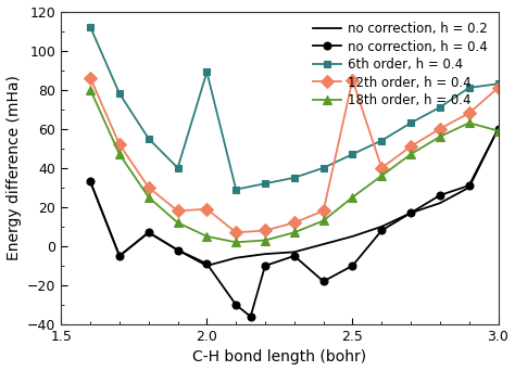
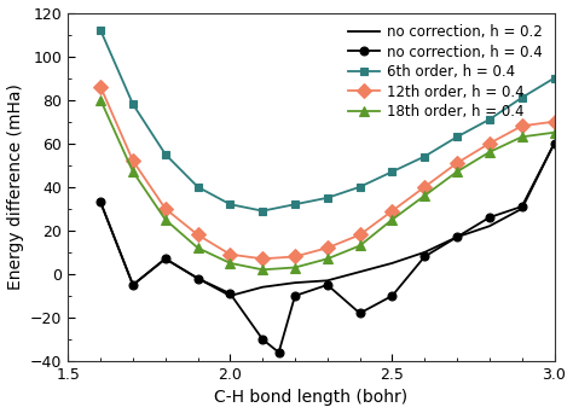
6th order, h = 0.4/2.0: 89 -> 32
12th order, h = 0.4/2.0: 19 -> 9
12th order, h = 0.4/2.5: 85 -> 29
6th order, h = 0.4/3.0: 83 -> 90
12th order, h = 0.4/3.0: 81 -> 70
18th order, h = 0.4/3.0: 59 -> 65
